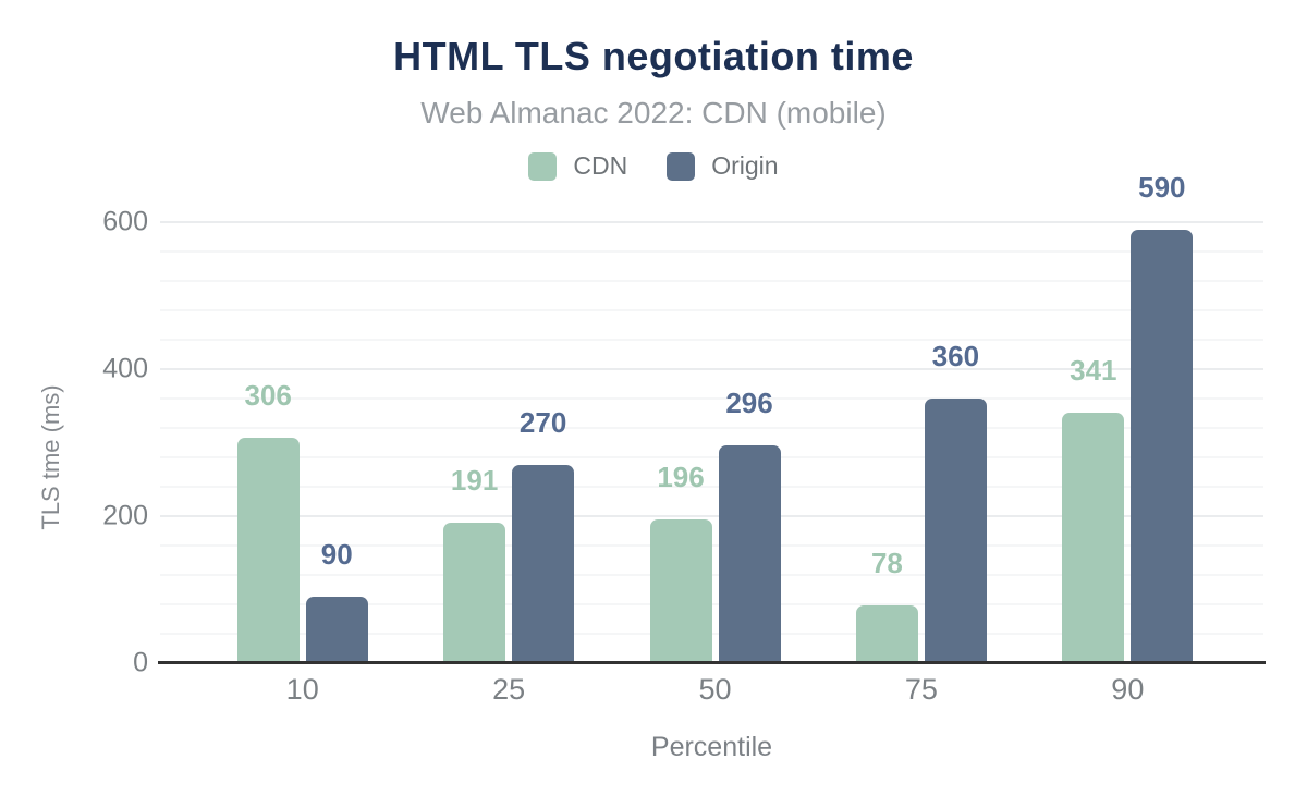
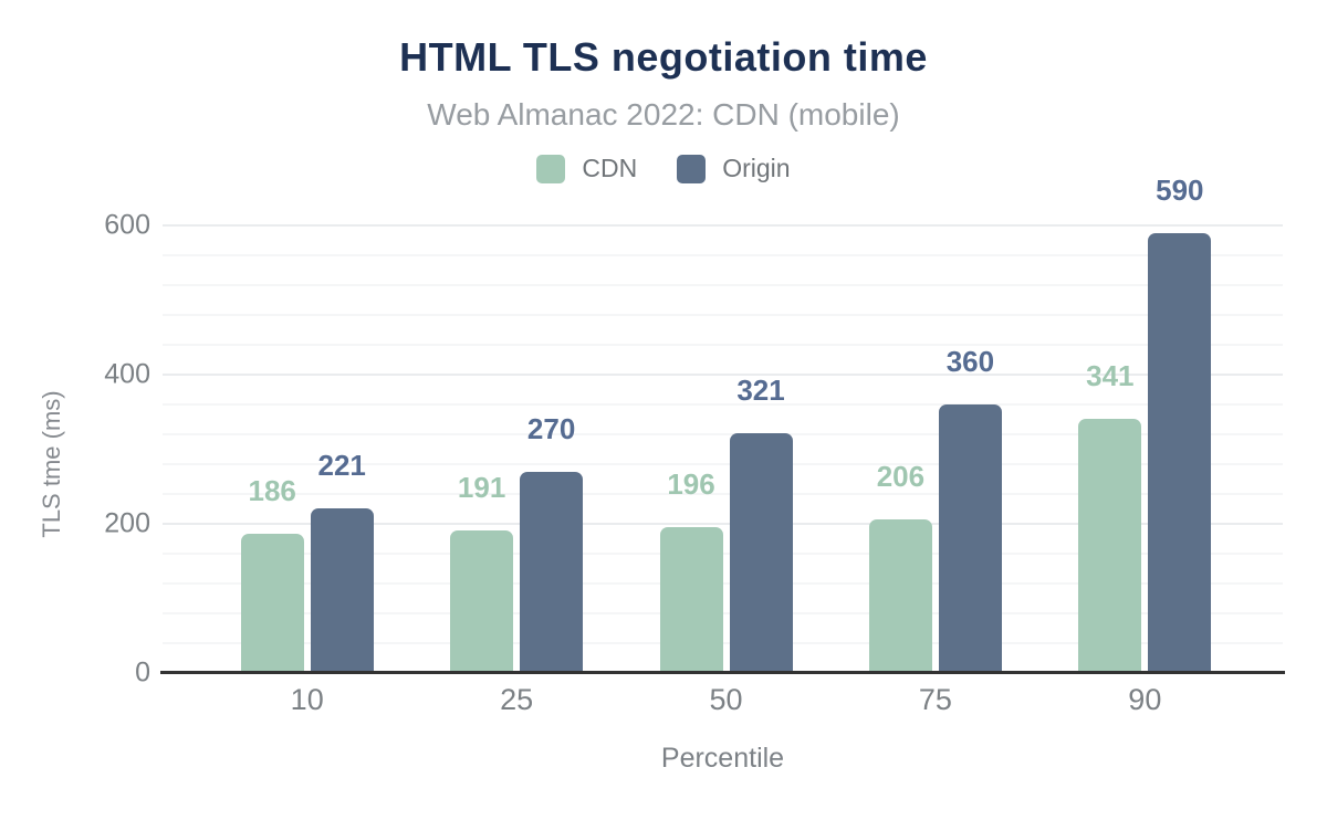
CDN/10: 306 -> 186
Origin/10: 90 -> 221
Origin/50: 296 -> 321
CDN/75: 78 -> 206
